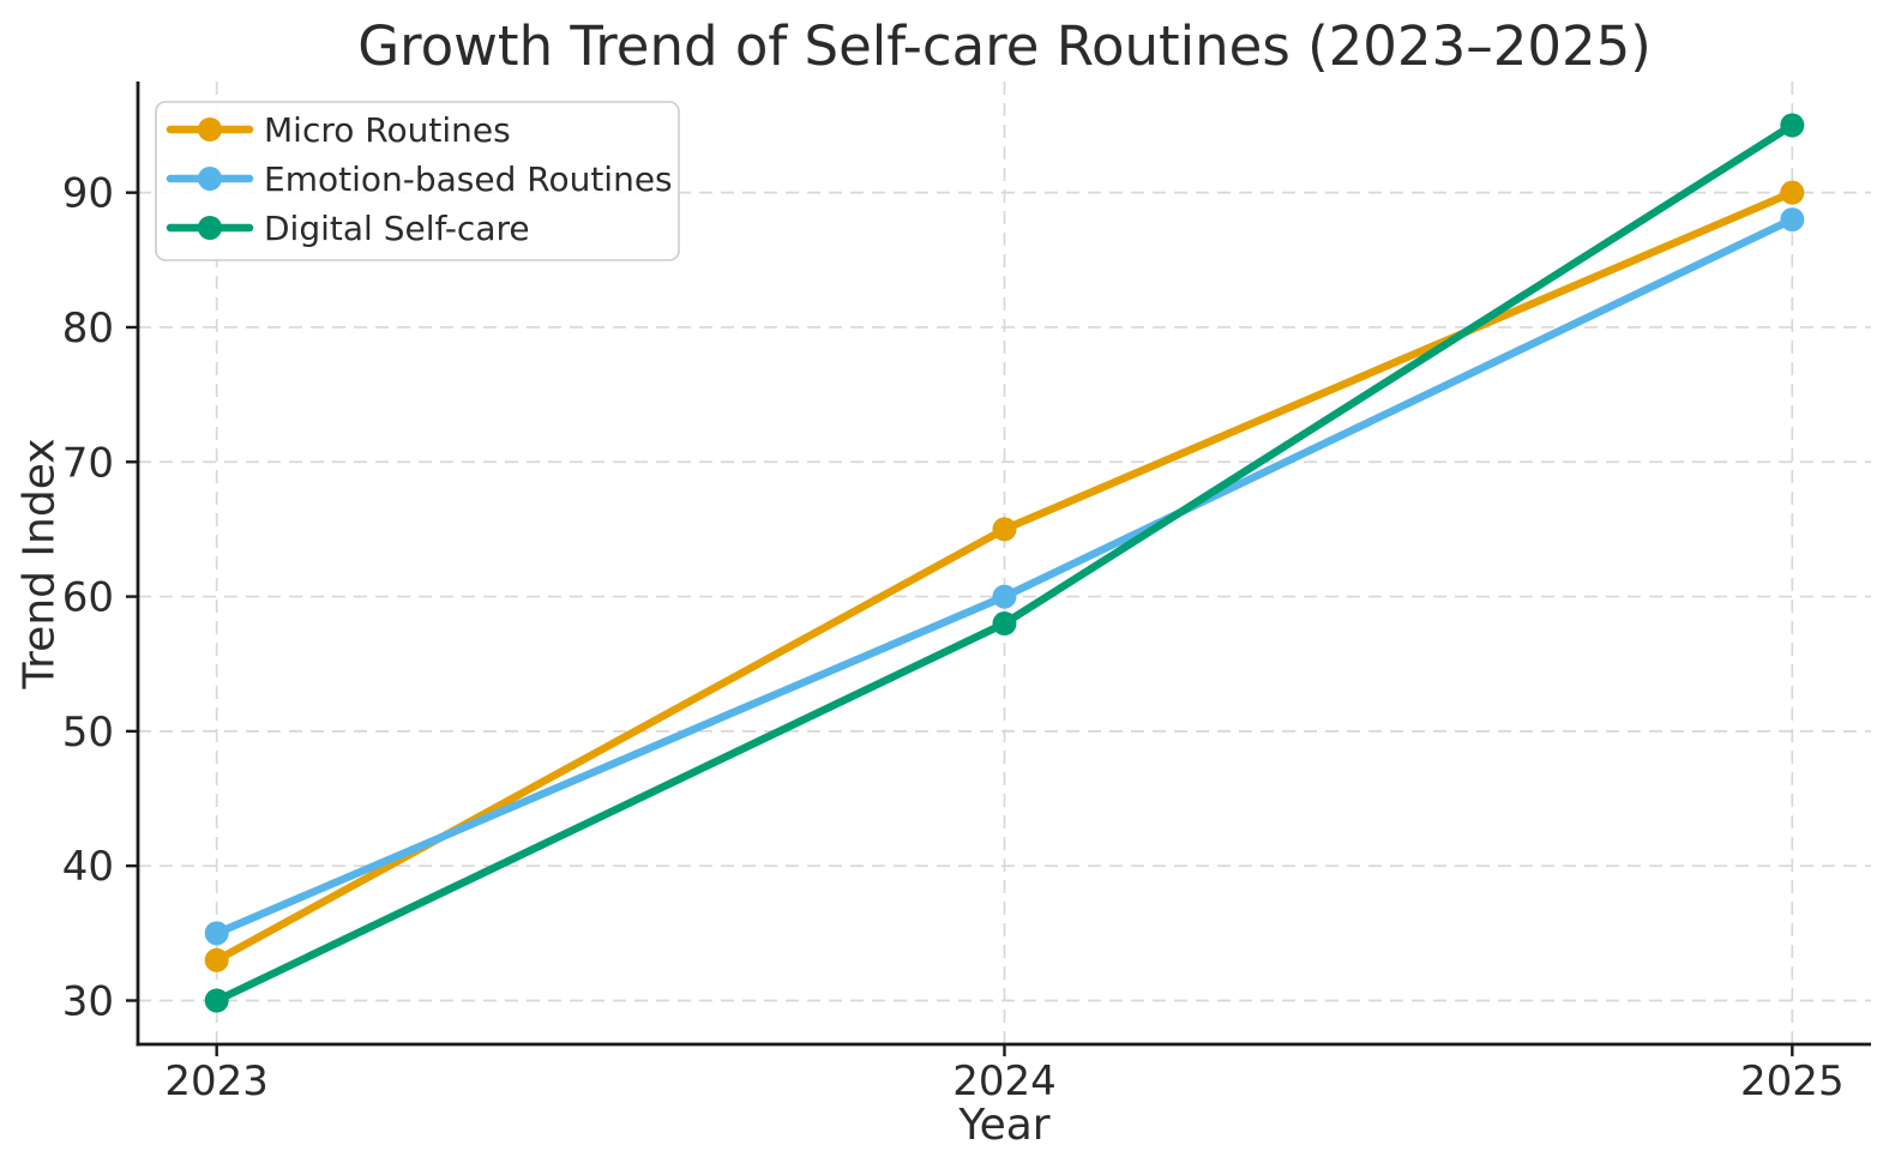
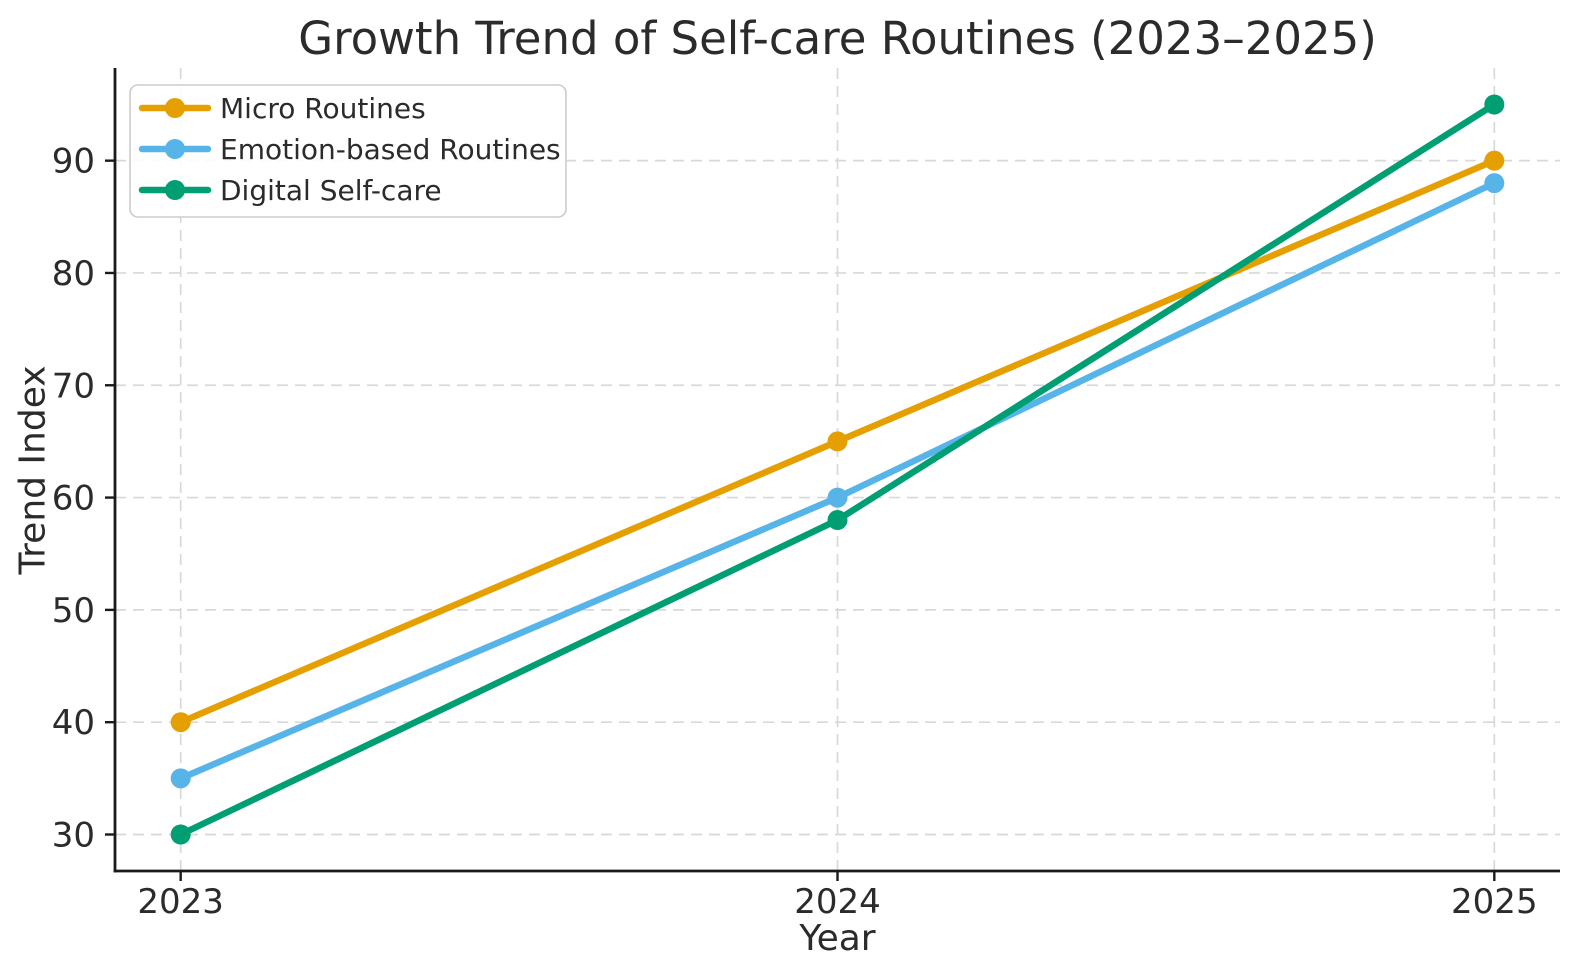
Micro Routines/2023: 33 -> 40
